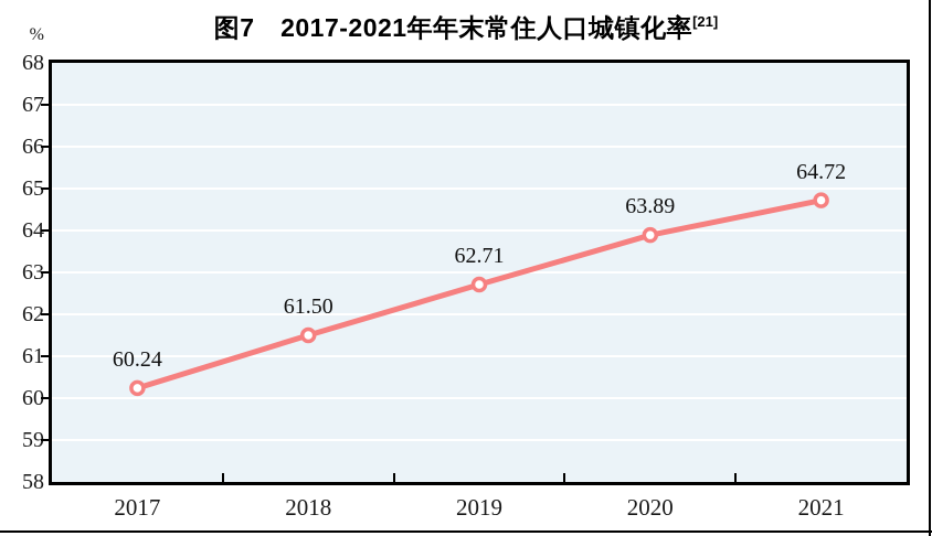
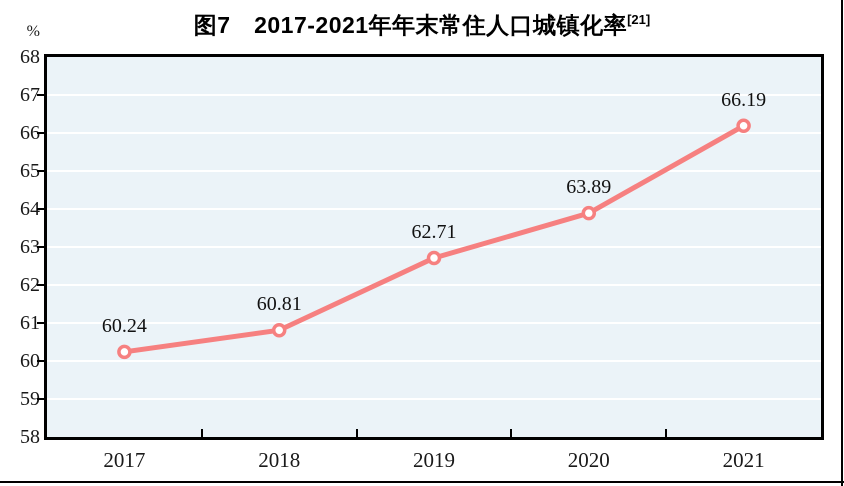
2018: 61.50 -> 60.81
2021: 64.72 -> 66.19
